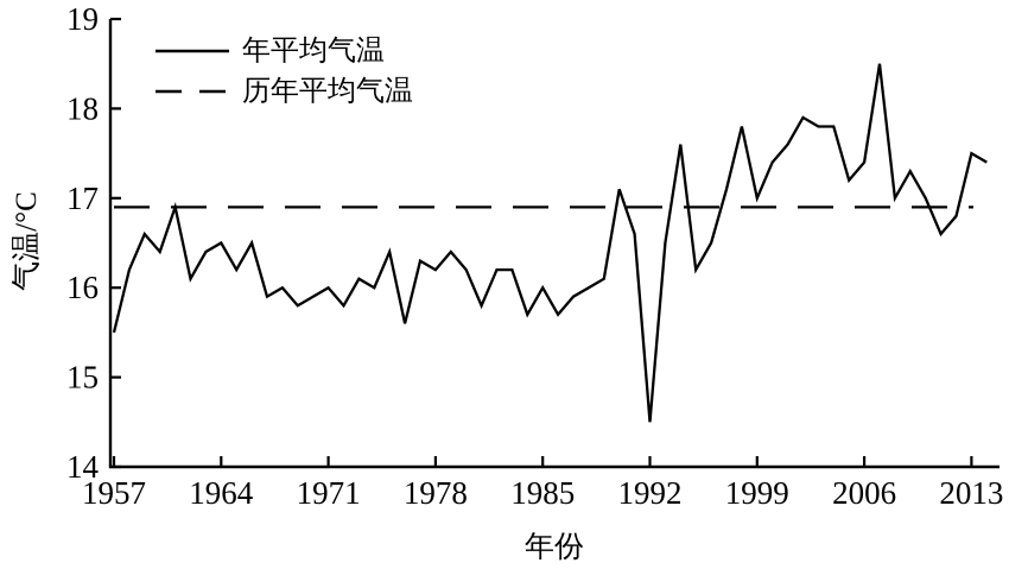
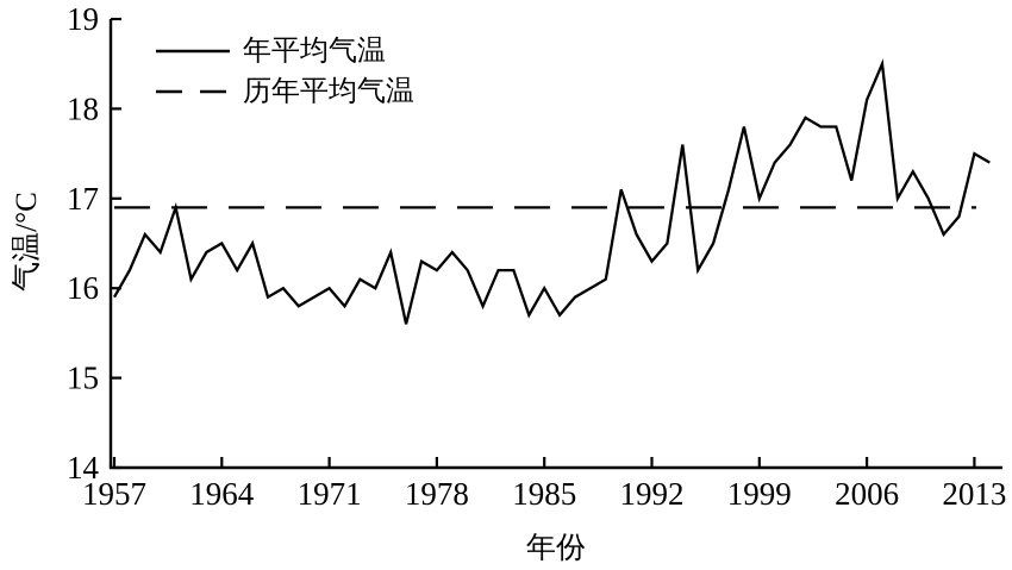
1957: 15.5 -> 15.9
1992: 14.5 -> 16.3
2006: 17.4 -> 18.1
